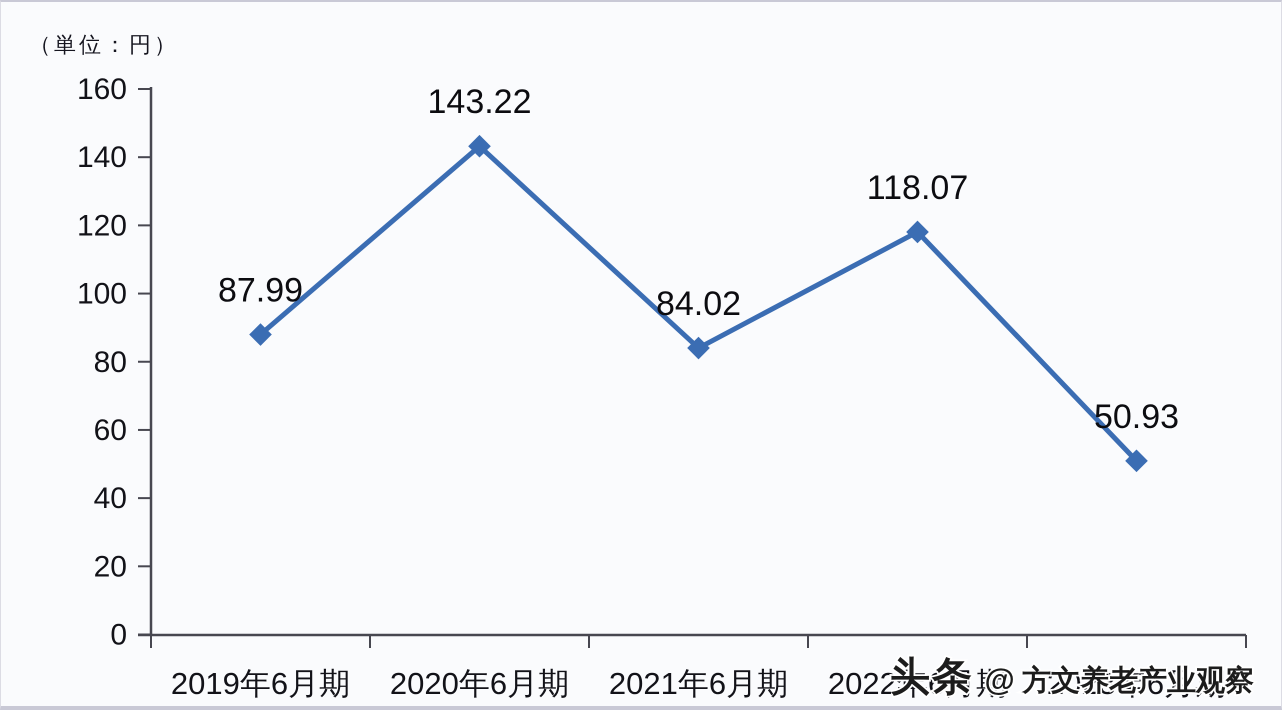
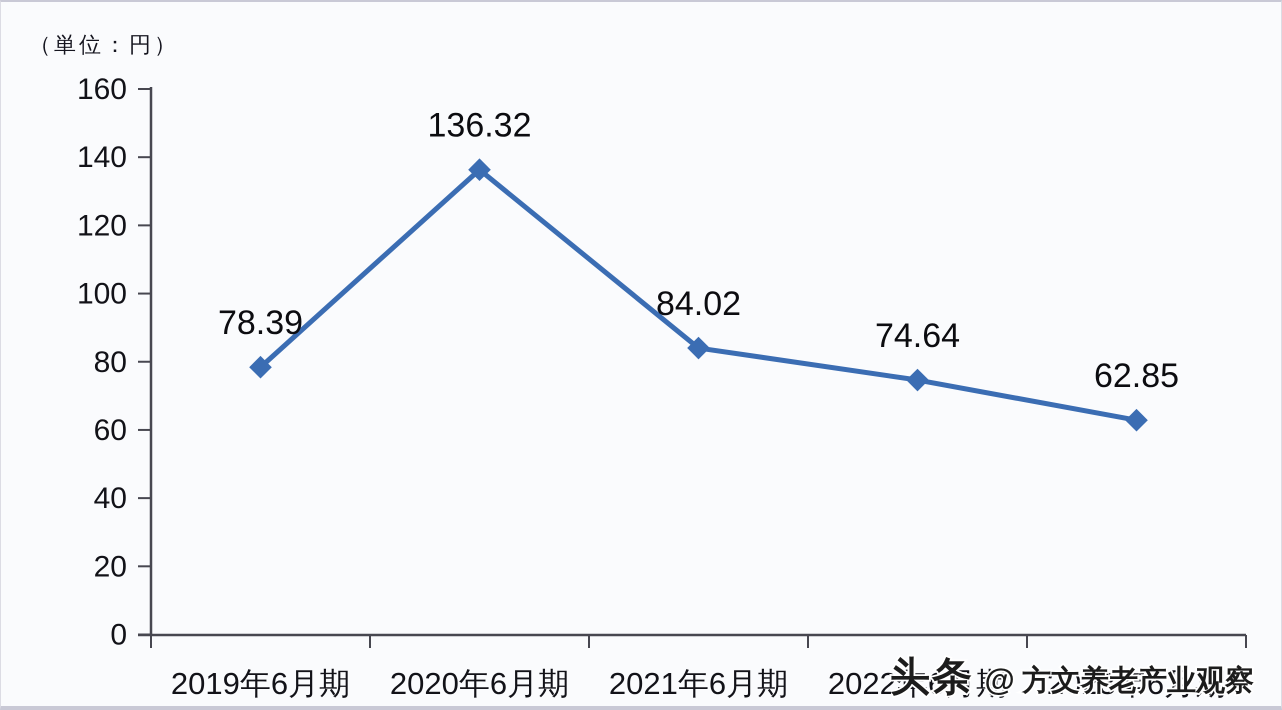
2019年6月期: 87.99 -> 78.39
2020年6月期: 143.22 -> 136.32
2022年6月期: 118.07 -> 74.64
2023年6月期: 50.93 -> 62.85
